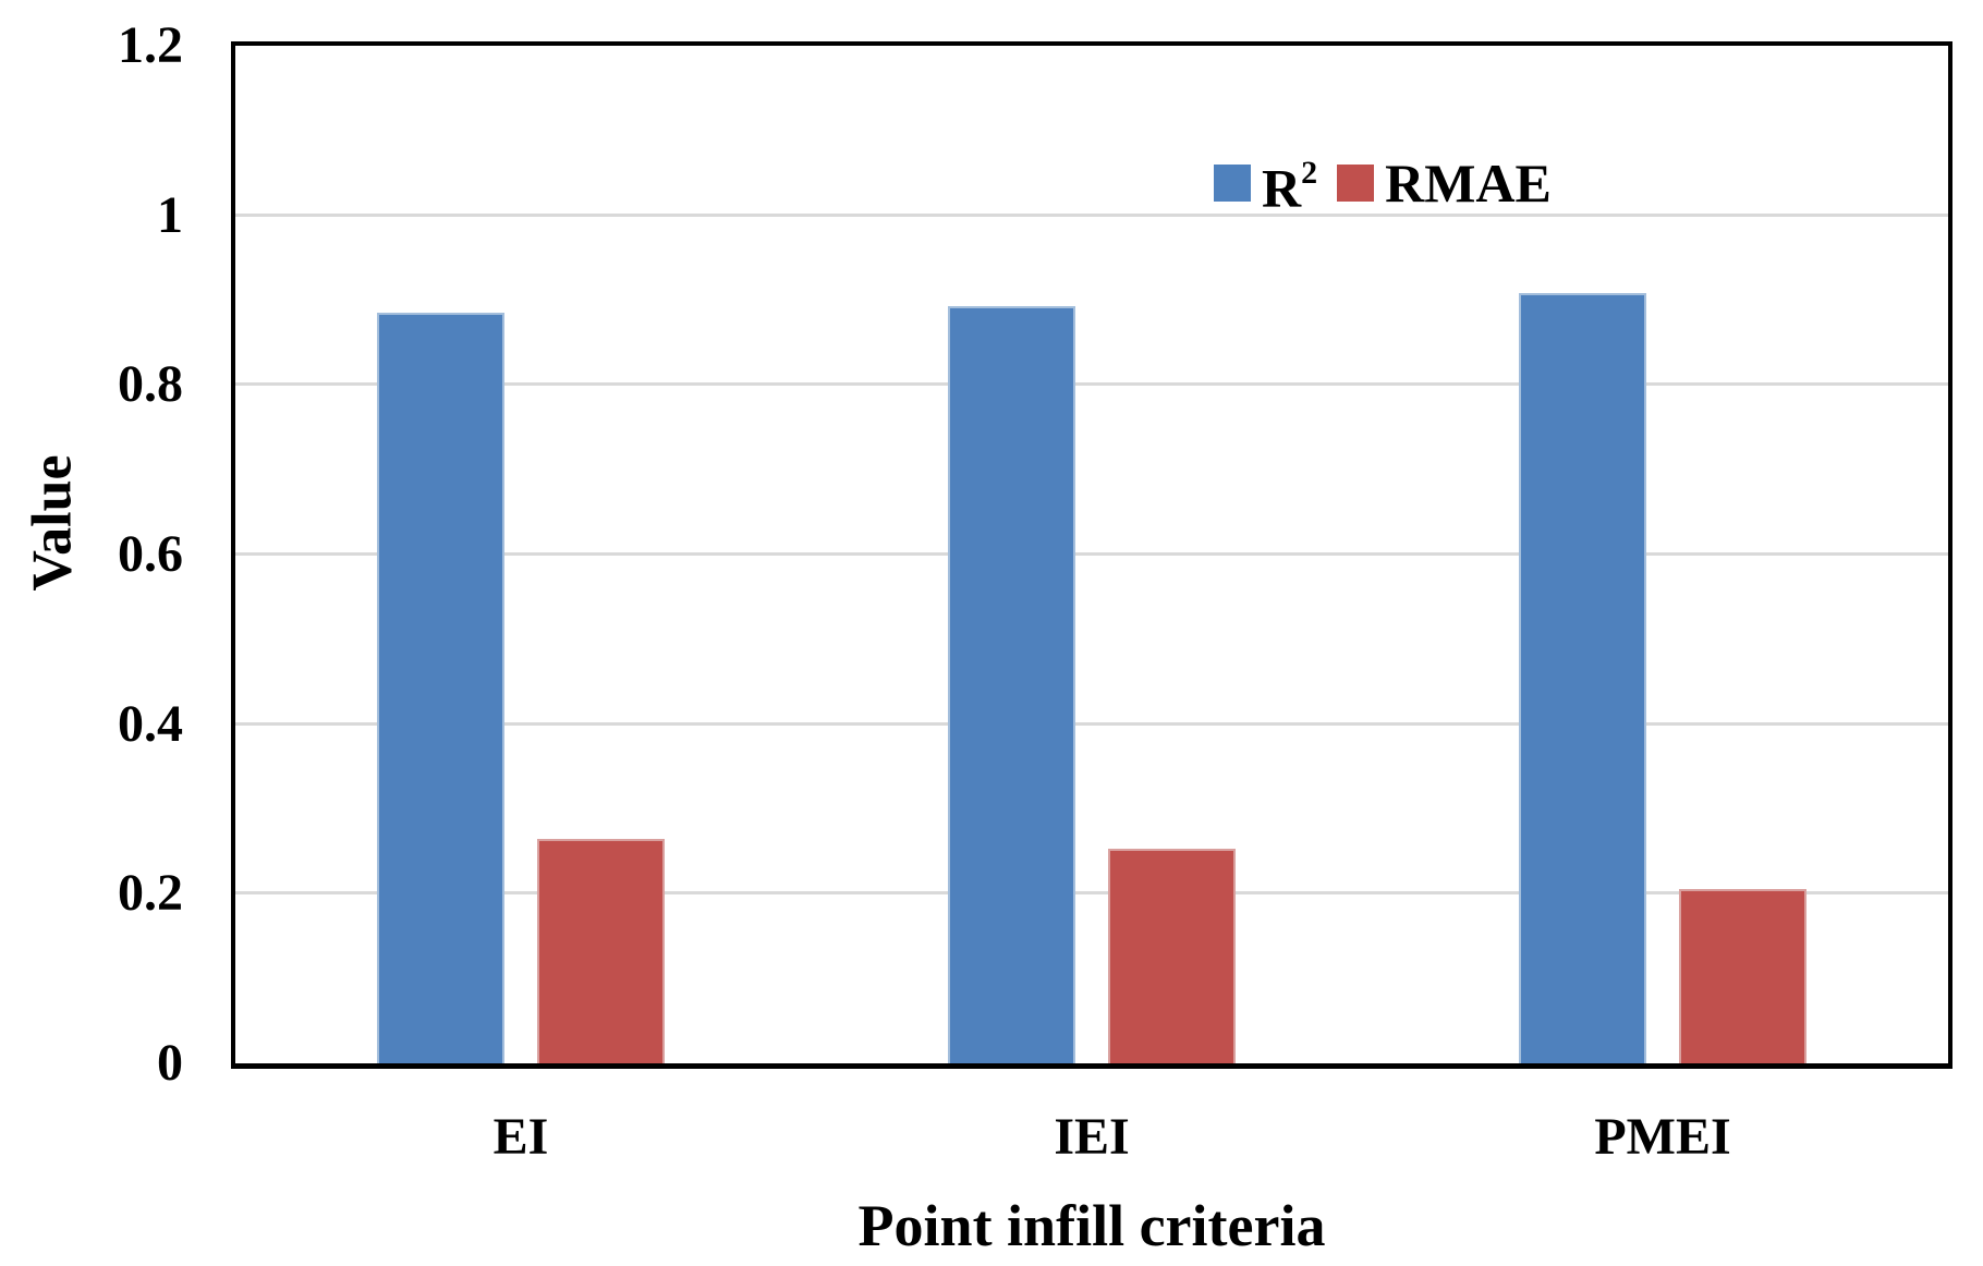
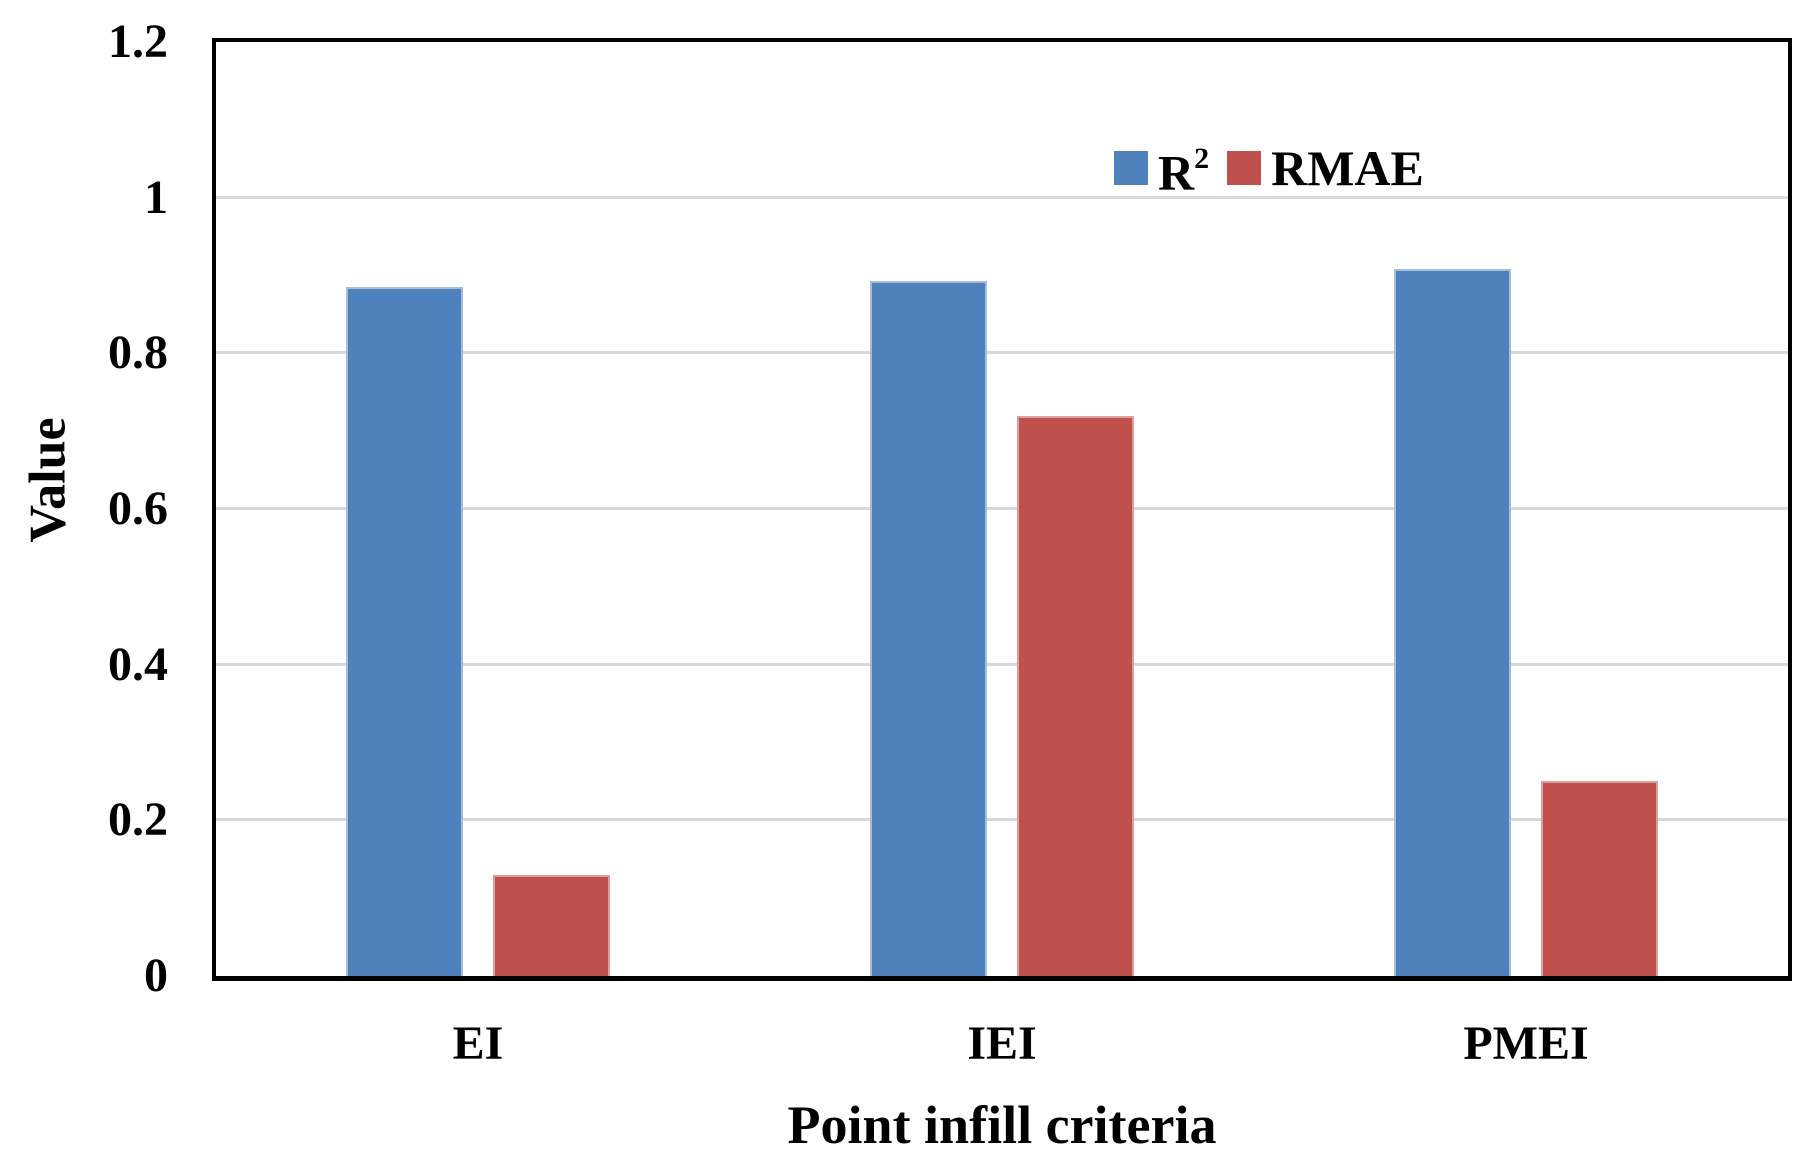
RMAE/EI: 0.27 -> 0.13
RMAE/IEI: 0.25 -> 0.72
RMAE/PMEI: 0.21 -> 0.25
